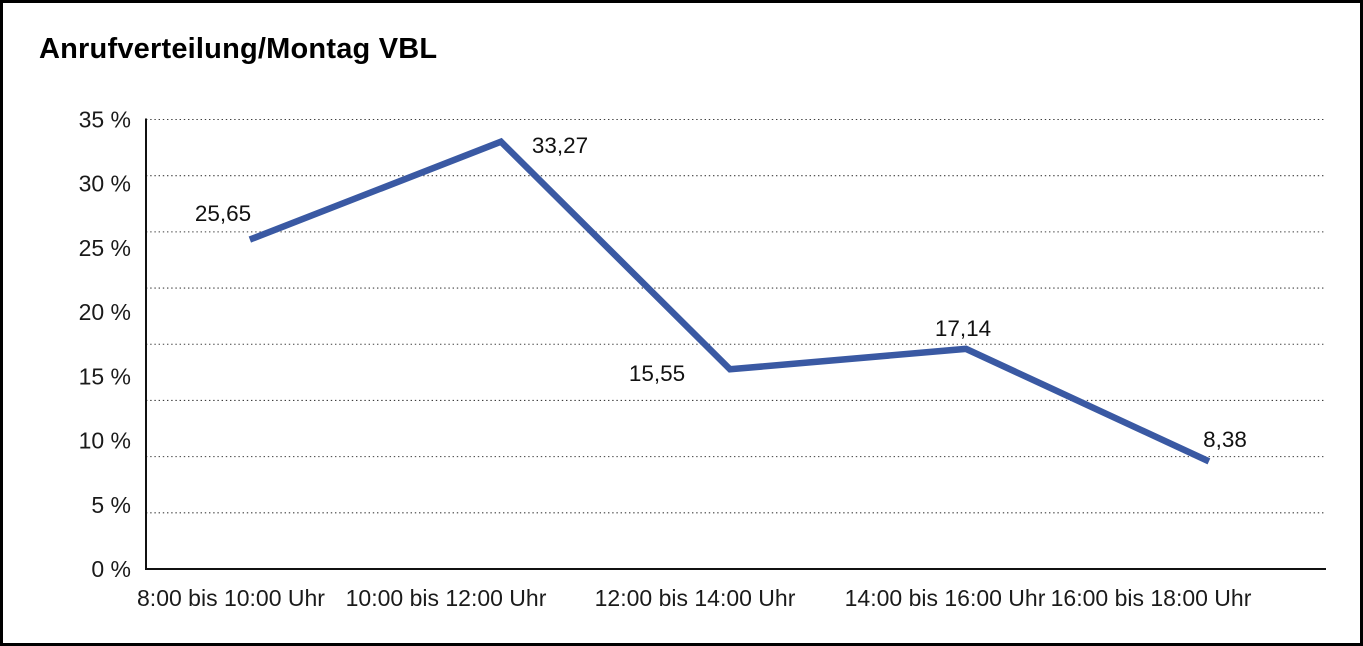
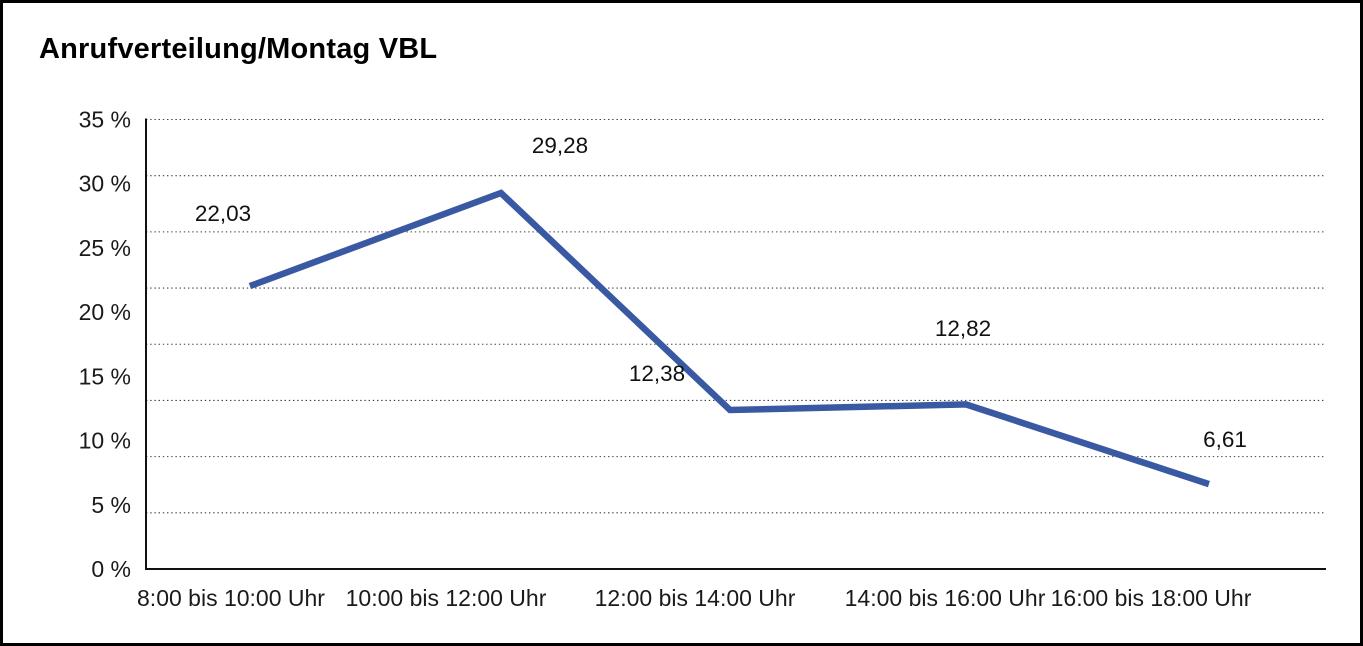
8:00 bis 10:00 Uhr: 25,65 -> 22,03
10:00 bis 12:00 Uhr: 33,27 -> 29,28
12:00 bis 14:00 Uhr: 15,55 -> 12,38
14:00 bis 16:00 Uhr: 17,14 -> 12,82
16:00 bis 18:00 Uhr: 8,38 -> 6,61
